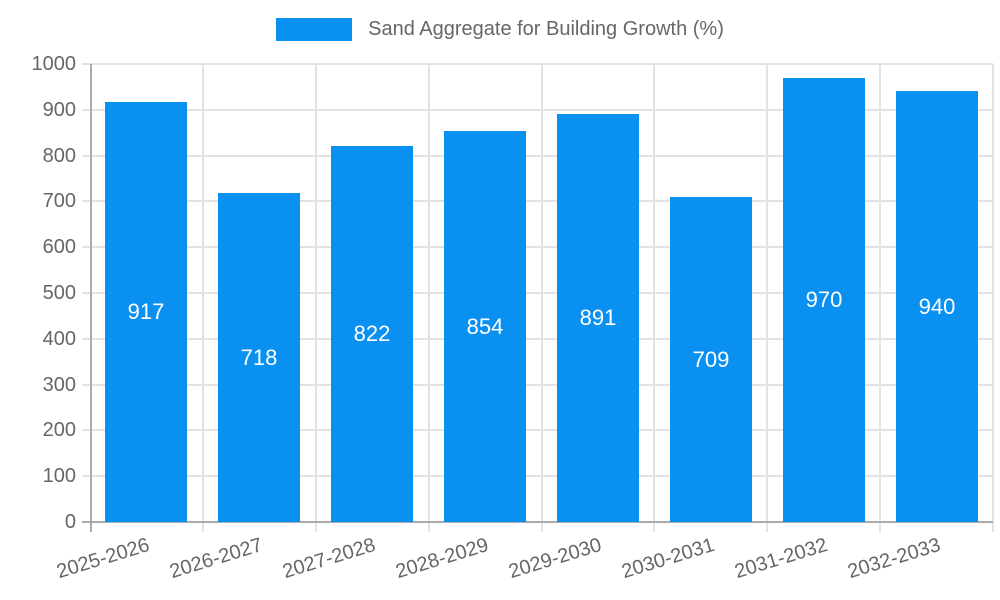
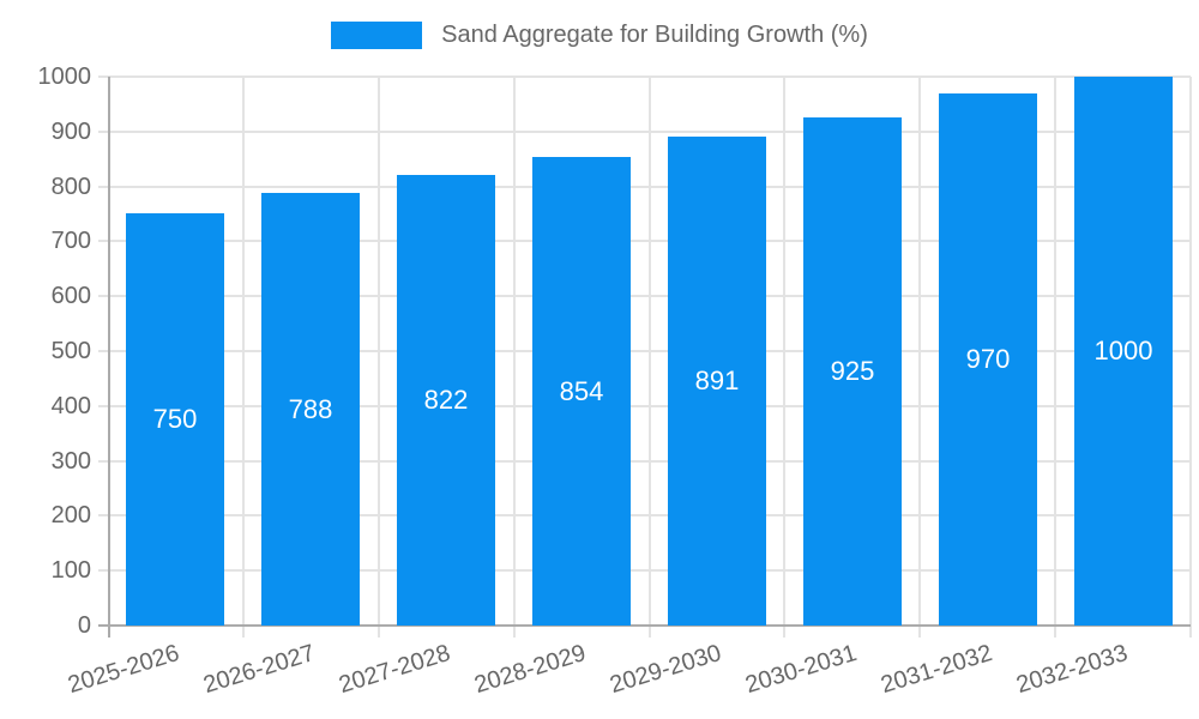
2025-2026: 917 -> 750
2026-2027: 718 -> 788
2030-2031: 709 -> 925
2032-2033: 940 -> 1000
